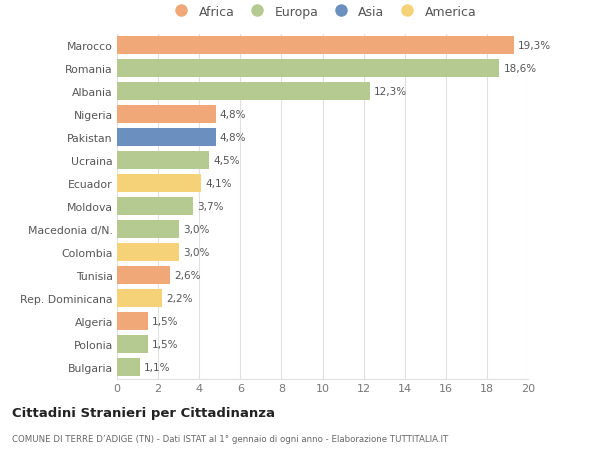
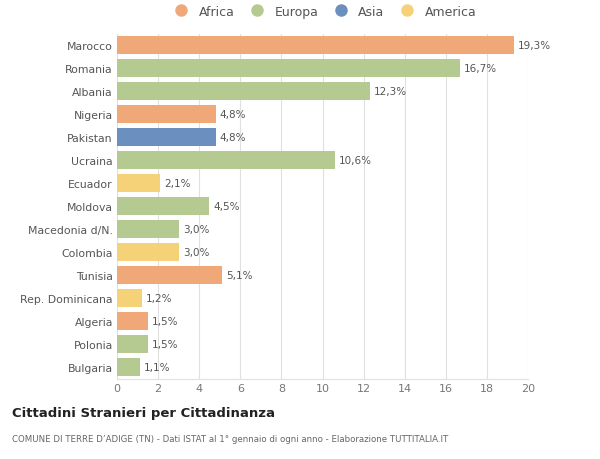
Romania: 18,6% -> 16,7%
Ucraina: 4,5% -> 10,6%
Ecuador: 4,1% -> 2,1%
Moldova: 3,7% -> 4,5%
Tunisia: 2,6% -> 5,1%
Rep. Dominicana: 2,2% -> 1,2%
